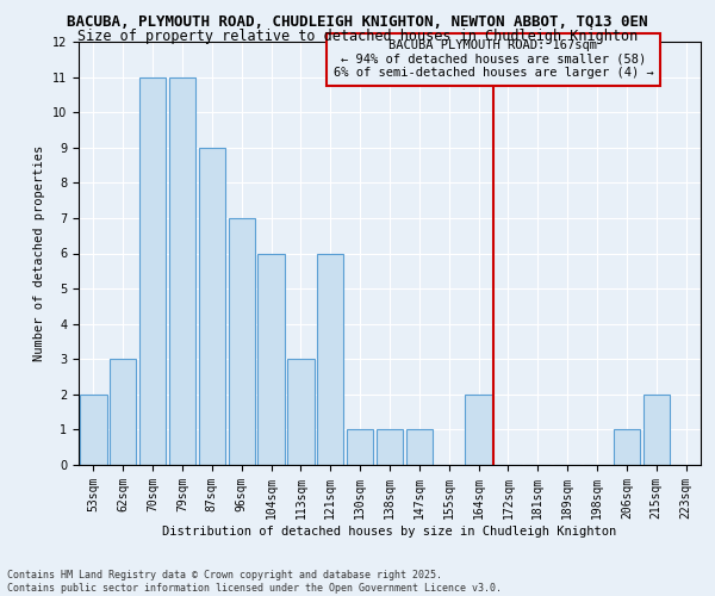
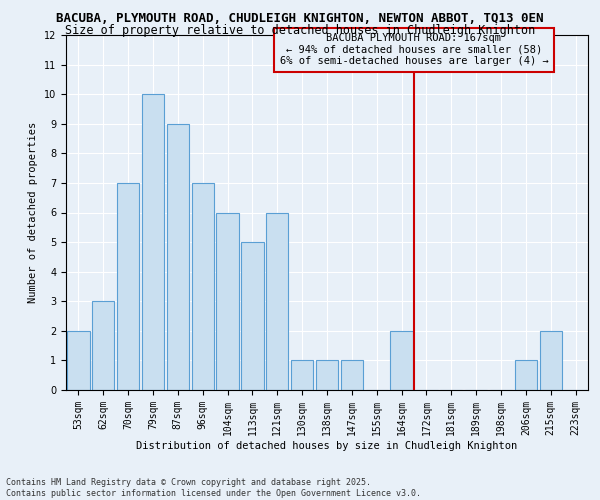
70sqm: 11 -> 7
79sqm: 11 -> 10
113sqm: 3 -> 5
